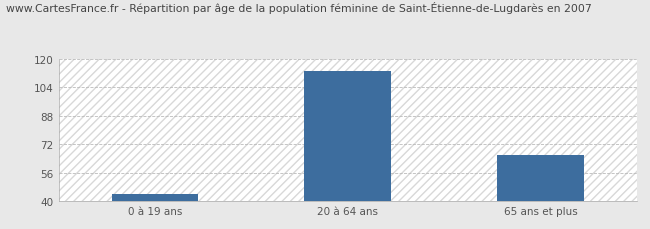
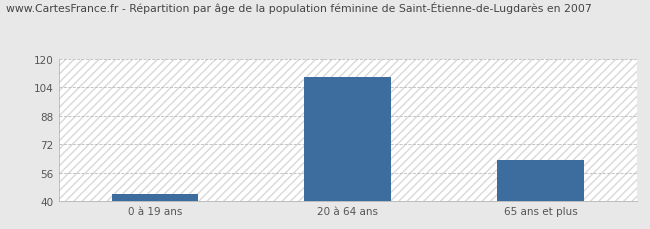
20 à 64 ans: 113 -> 110
65 ans et plus: 66 -> 63
